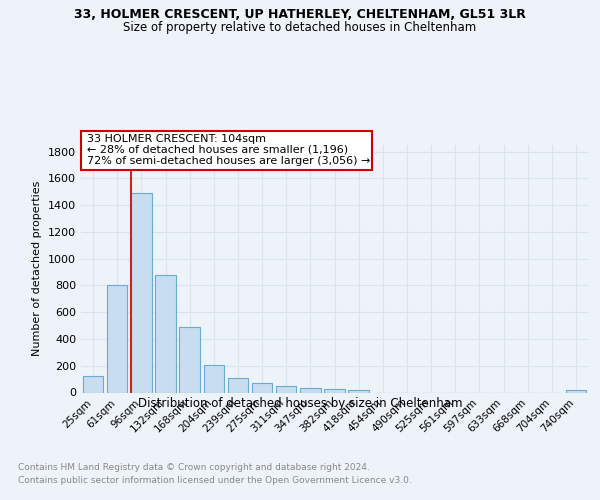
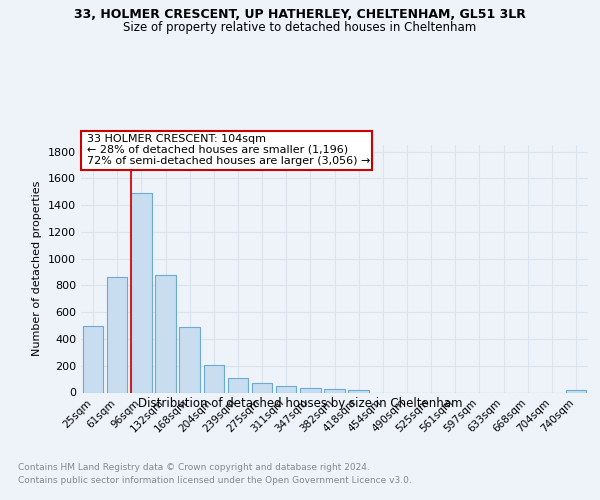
25sqm: 120 -> 500
61sqm: 800 -> 860
